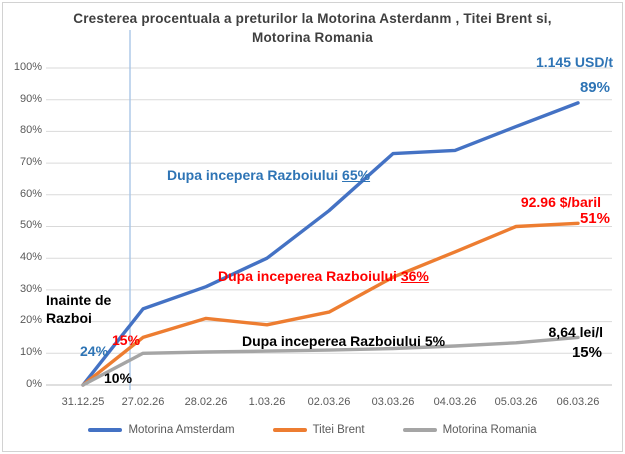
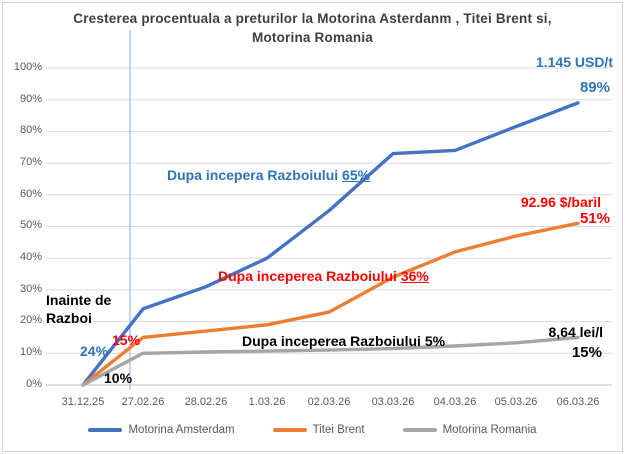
Titei Brent/28.02.26: 21% -> 17%
Titei Brent/05.03.26: 50% -> 47%
